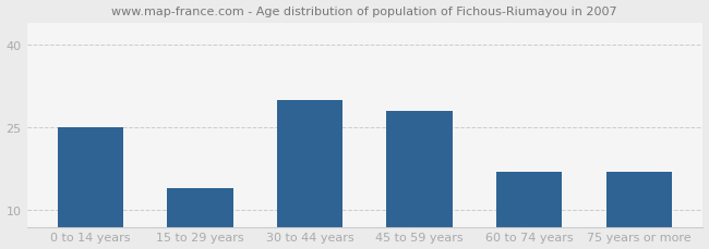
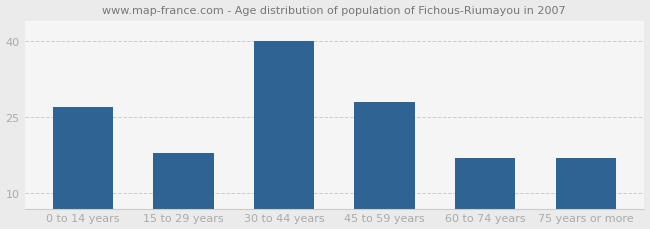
0 to 14 years: 25 -> 27
15 to 29 years: 14 -> 18
30 to 44 years: 30 -> 40
